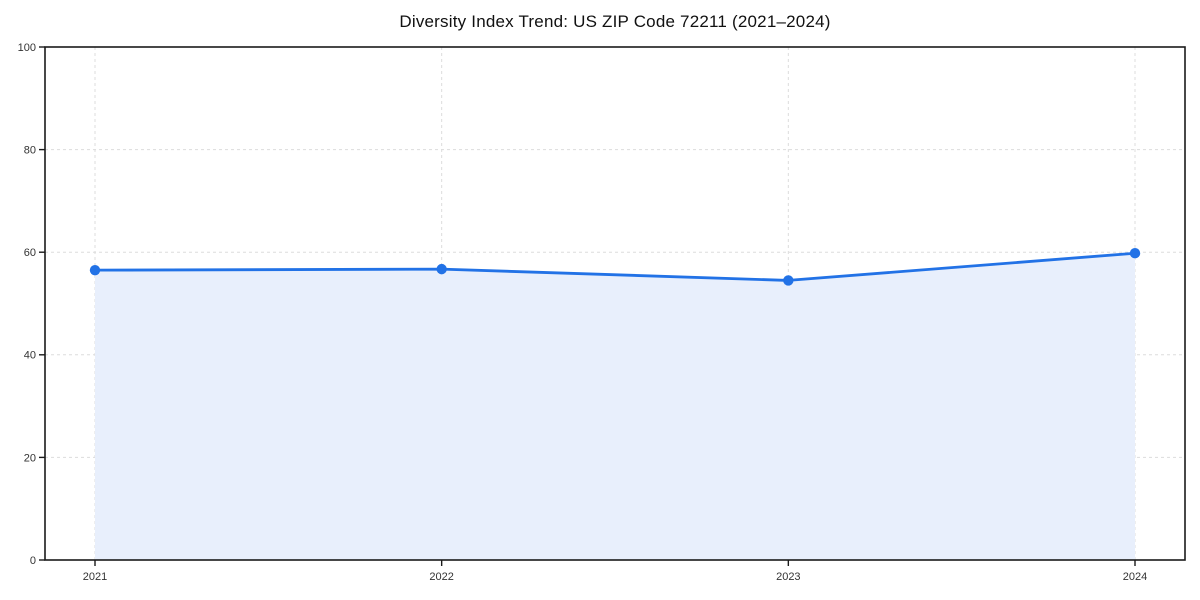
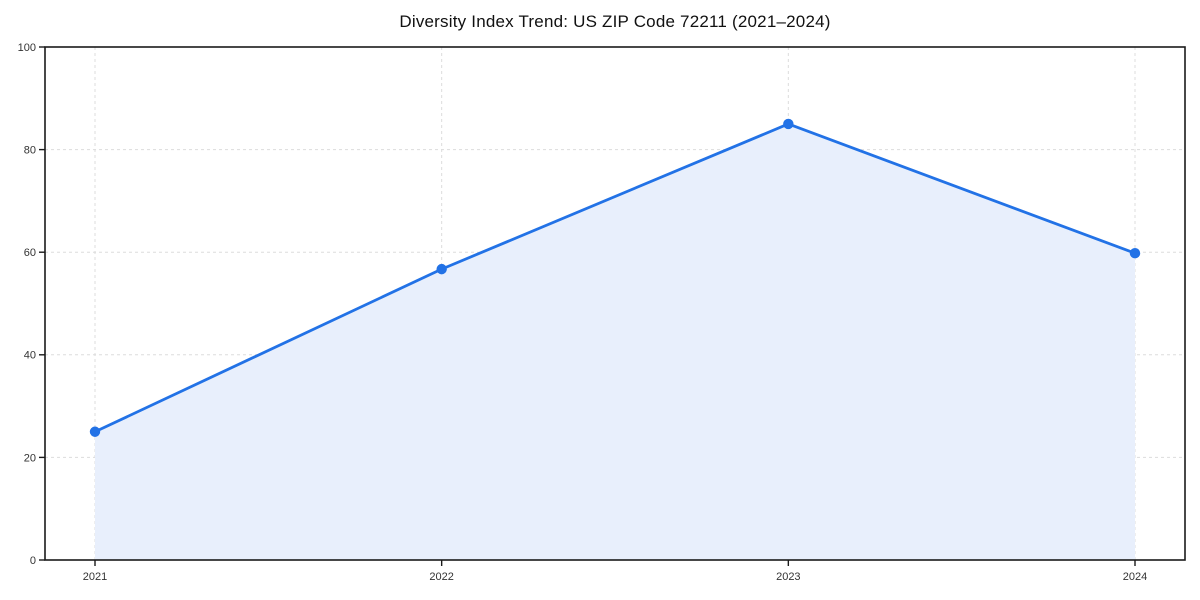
2021: 56 -> 25
2023: 54 -> 85
